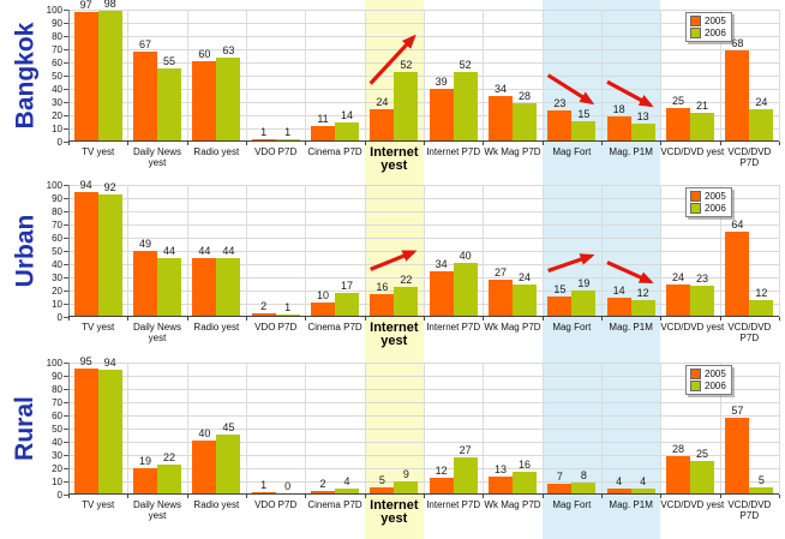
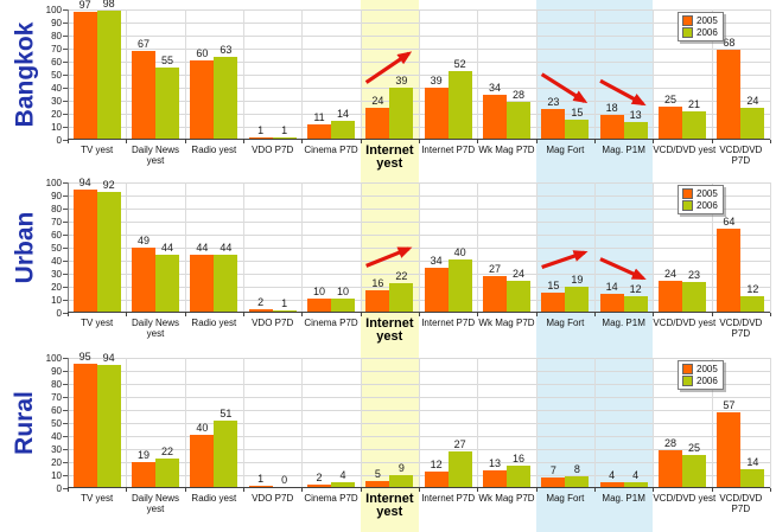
Bangkok/2006/Internet yest: 52 -> 39
Urban/2006/Cinema P7D: 17 -> 10
Rural/2006/Radio yest: 45 -> 51
Rural/2006/VCD/DVD P7D: 5 -> 14
